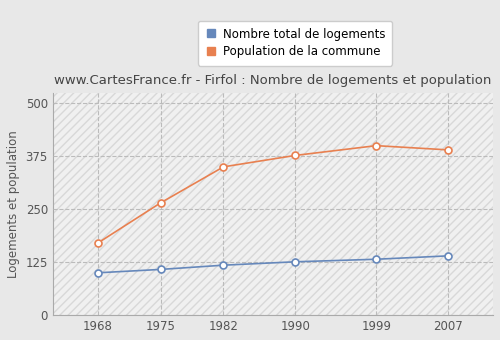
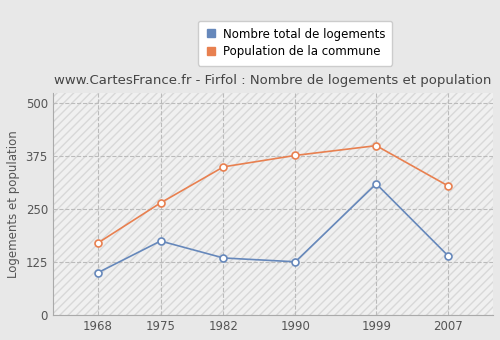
Nombre total de logements/1975: 108 -> 175
Nombre total de logements/1982: 118 -> 135
Nombre total de logements/1999: 132 -> 310
Population de la commune/2007: 390 -> 305
